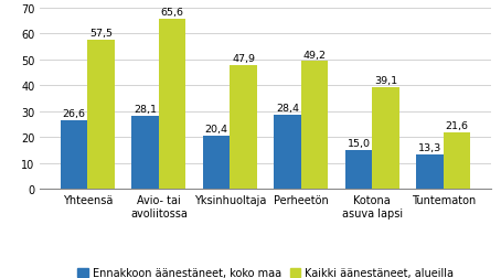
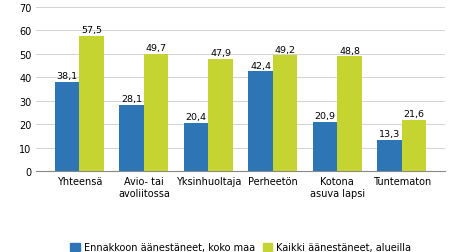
Ennakkoon äänestäneet, koko maa/Yhteensä: 26,6 -> 38,1
Kaikki äänestäneet, alueilla/Avio- tai avoliitossa: 65,6 -> 49,7
Ennakkoon äänestäneet, koko maa/Perheetön: 28,4 -> 42,4
Ennakkoon äänestäneet, koko maa/Kotona asuva lapsi: 15,0 -> 20,9
Kaikki äänestäneet, alueilla/Kotona asuva lapsi: 39,1 -> 48,8
